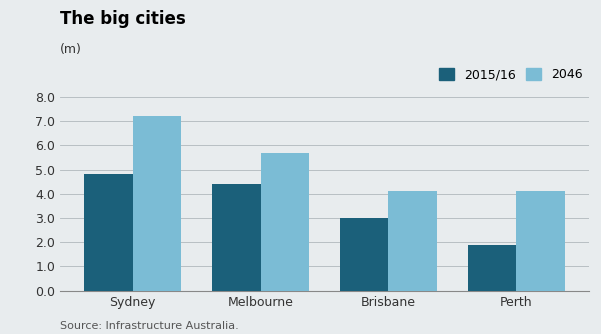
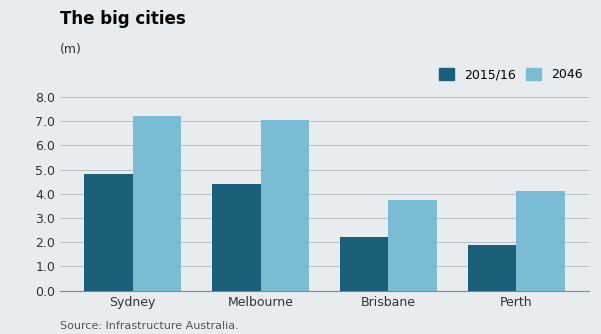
2046/Melbourne: 5.70 -> 7.05
2015/16/Brisbane: 3.0 -> 2.2
2046/Brisbane: 4.10 -> 3.75
